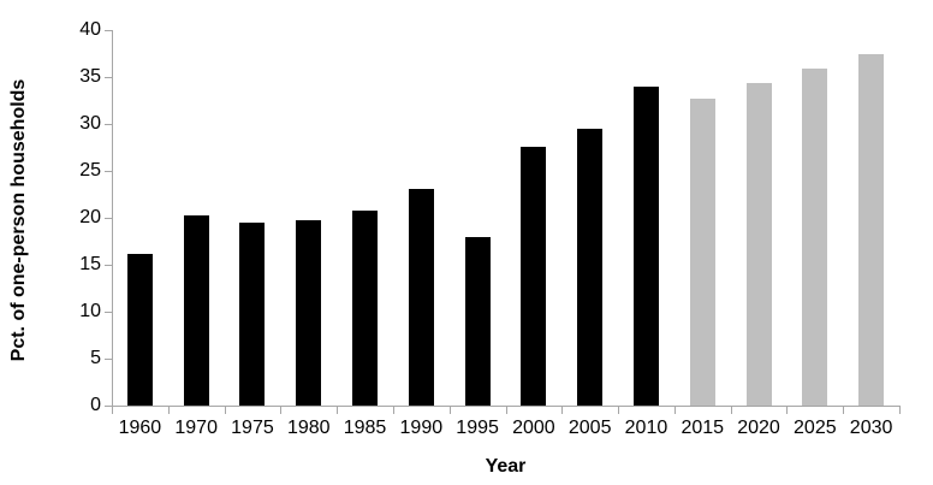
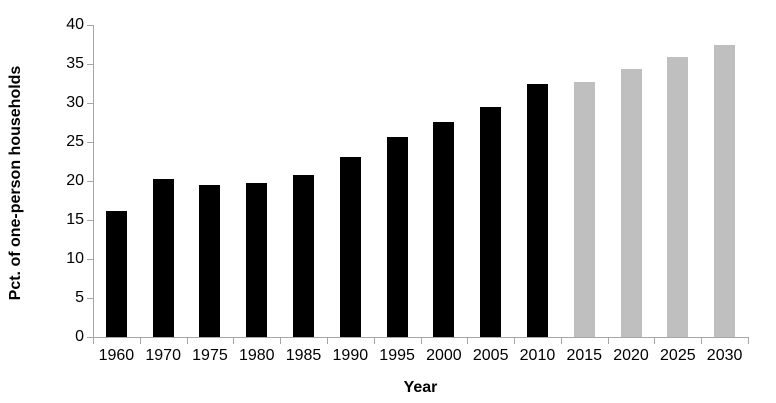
1995: 18 -> 26
2010: 34 -> 32
